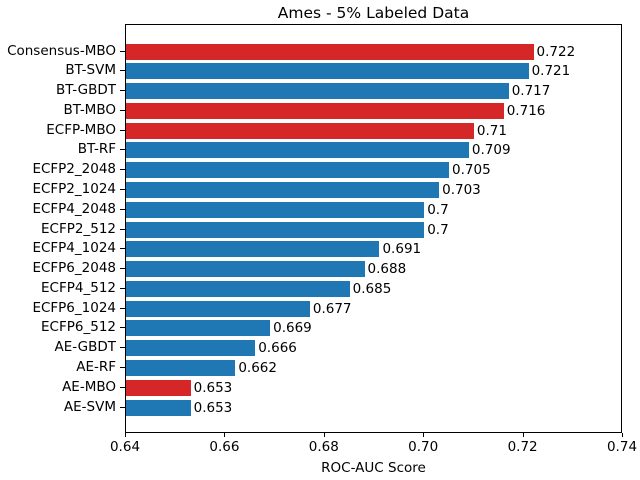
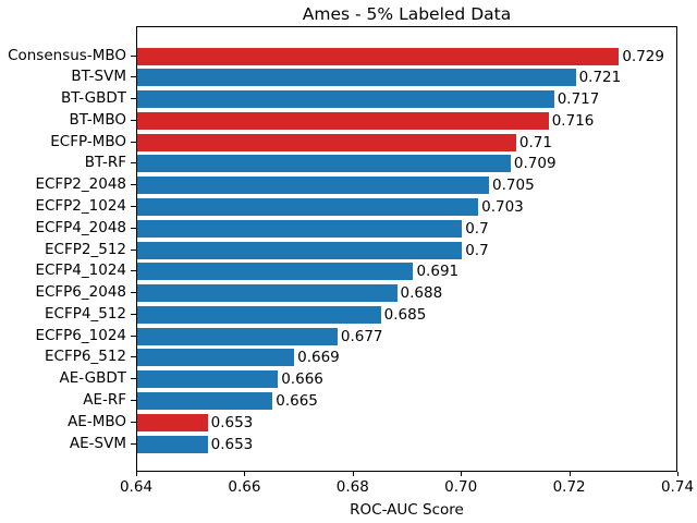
Consensus-MBO: 0.722 -> 0.729
AE-RF: 0.662 -> 0.665
